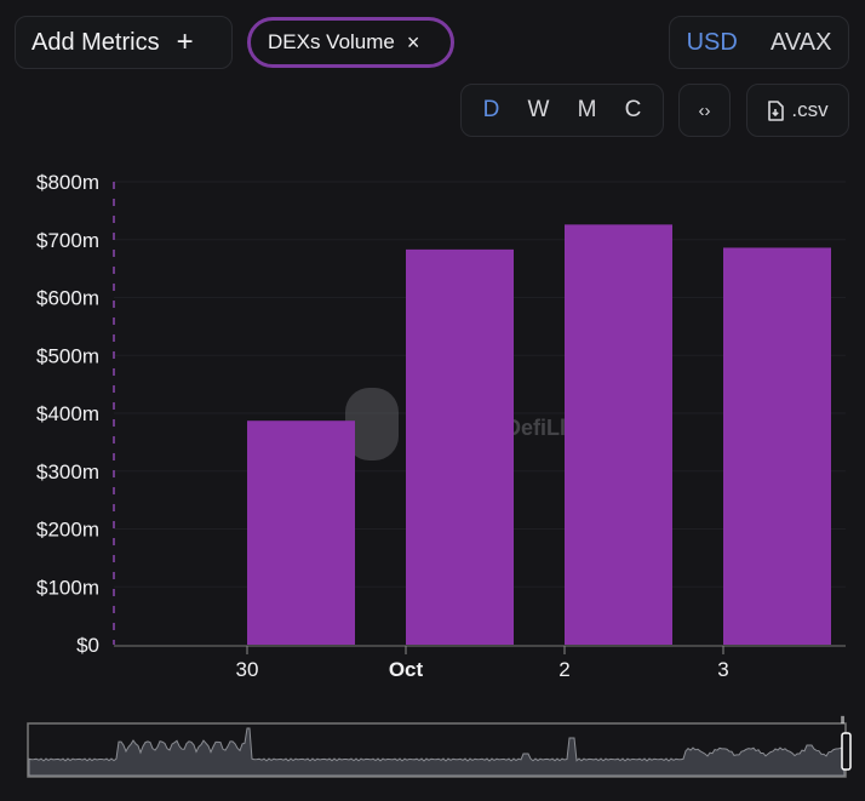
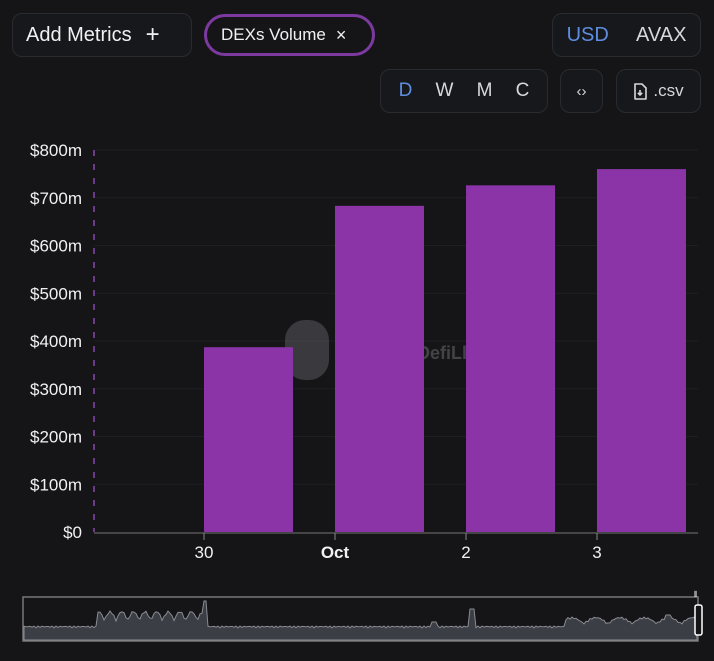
3: $690m -> $760m
